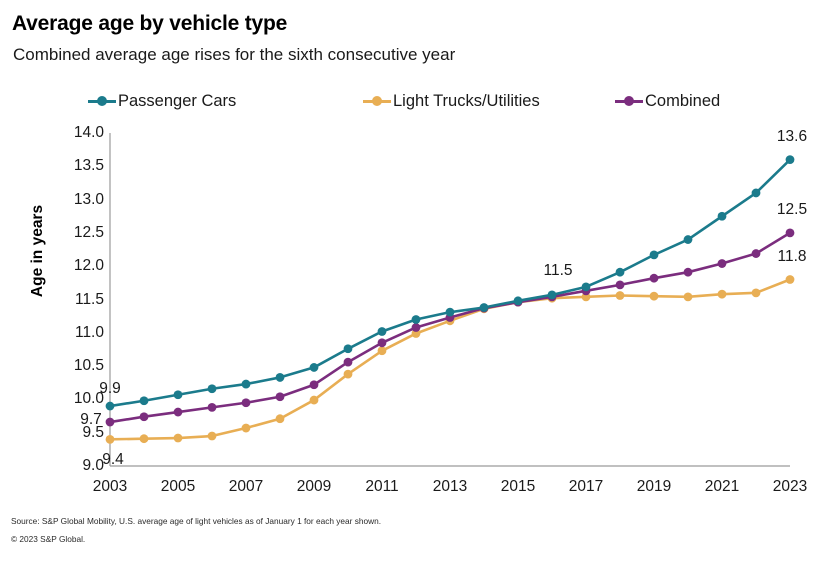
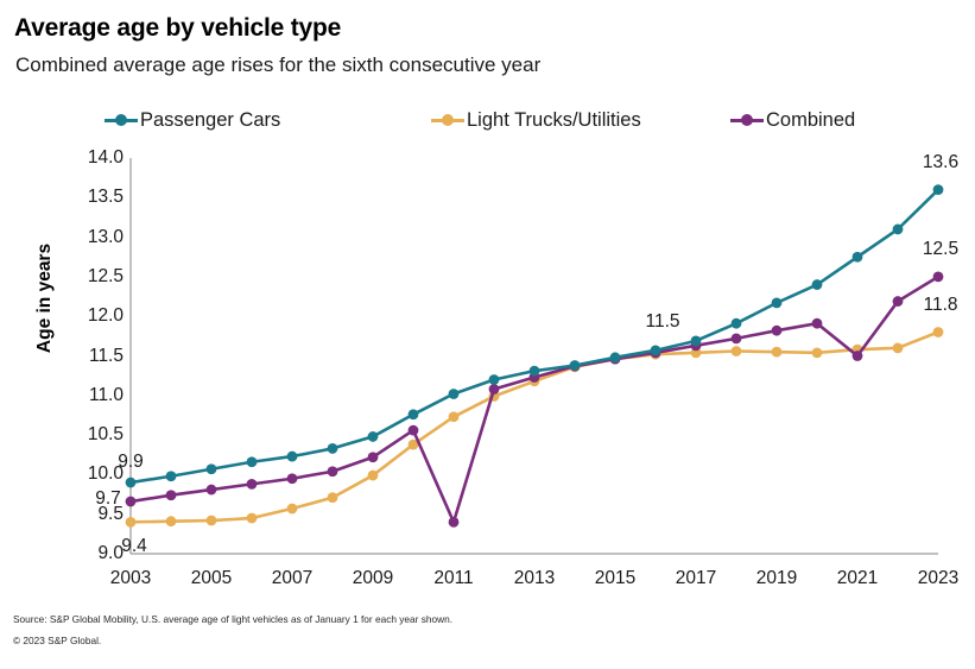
Combined/2011: 10.8 -> 9.4
Combined/2021: 12.0 -> 11.5
